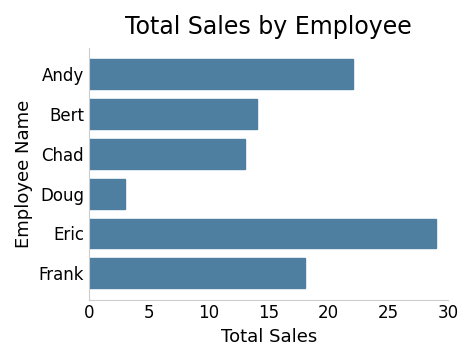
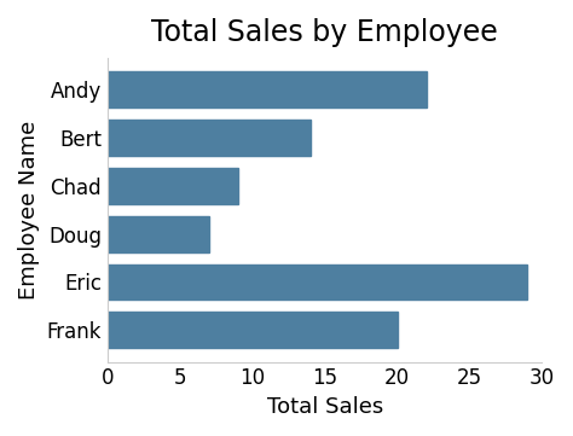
Chad: 13 -> 9
Doug: 3 -> 7
Frank: 18 -> 20
